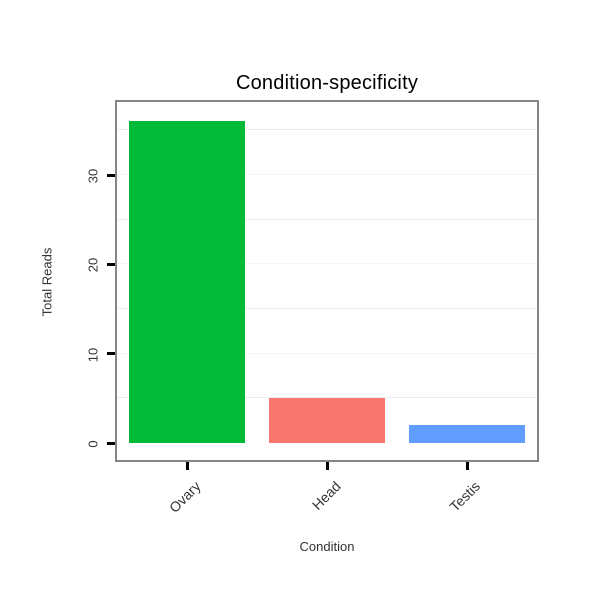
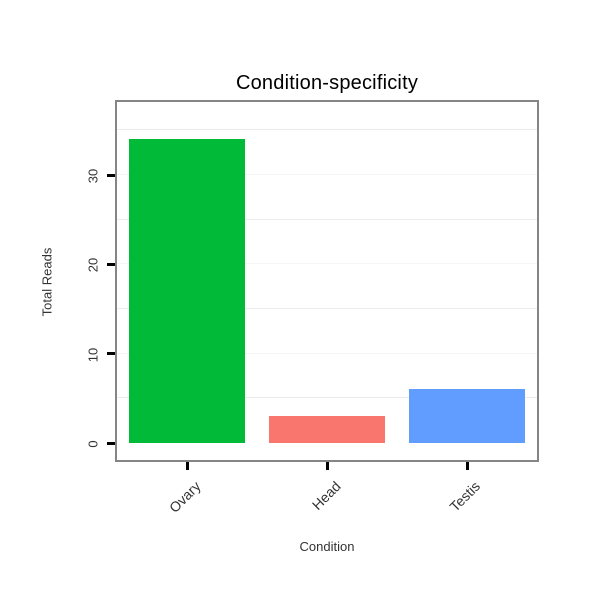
Ovary: 36 -> 34
Head: 5 -> 3
Testis: 2 -> 6
